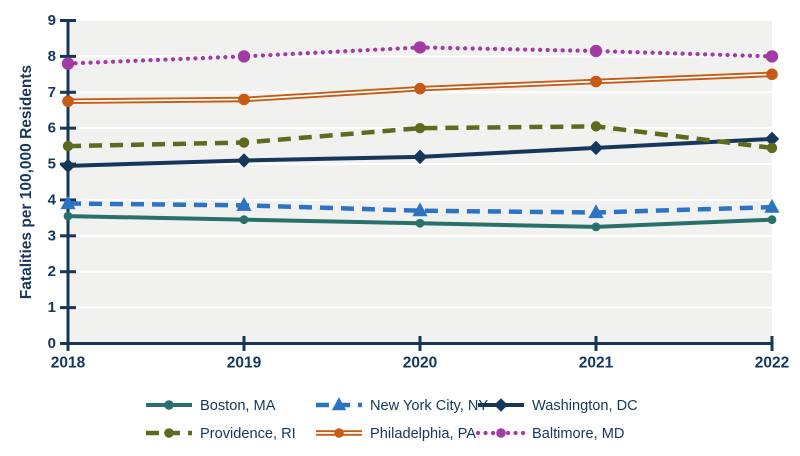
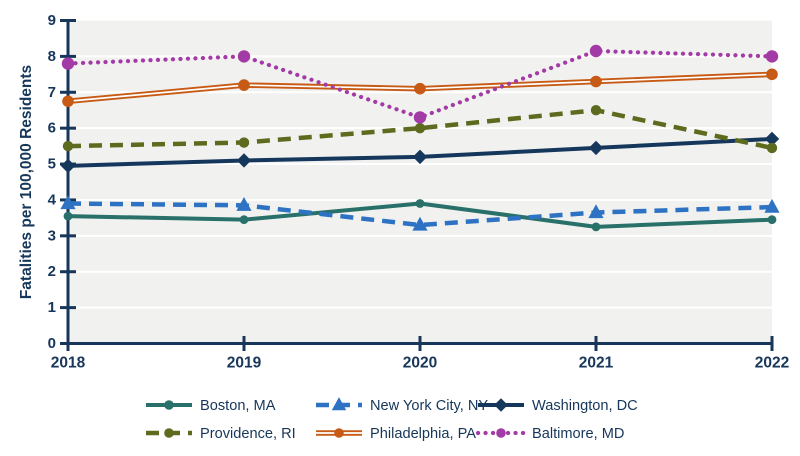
Philadelphia, PA/2019: 6.8 -> 7.2
Boston, MA/2020: 3.4 -> 3.9
New York City, NY/2020: 3.7 -> 3.3
Baltimore, MD/2020: 8.2 -> 6.3
Providence, RI/2021: 6.0 -> 6.5
